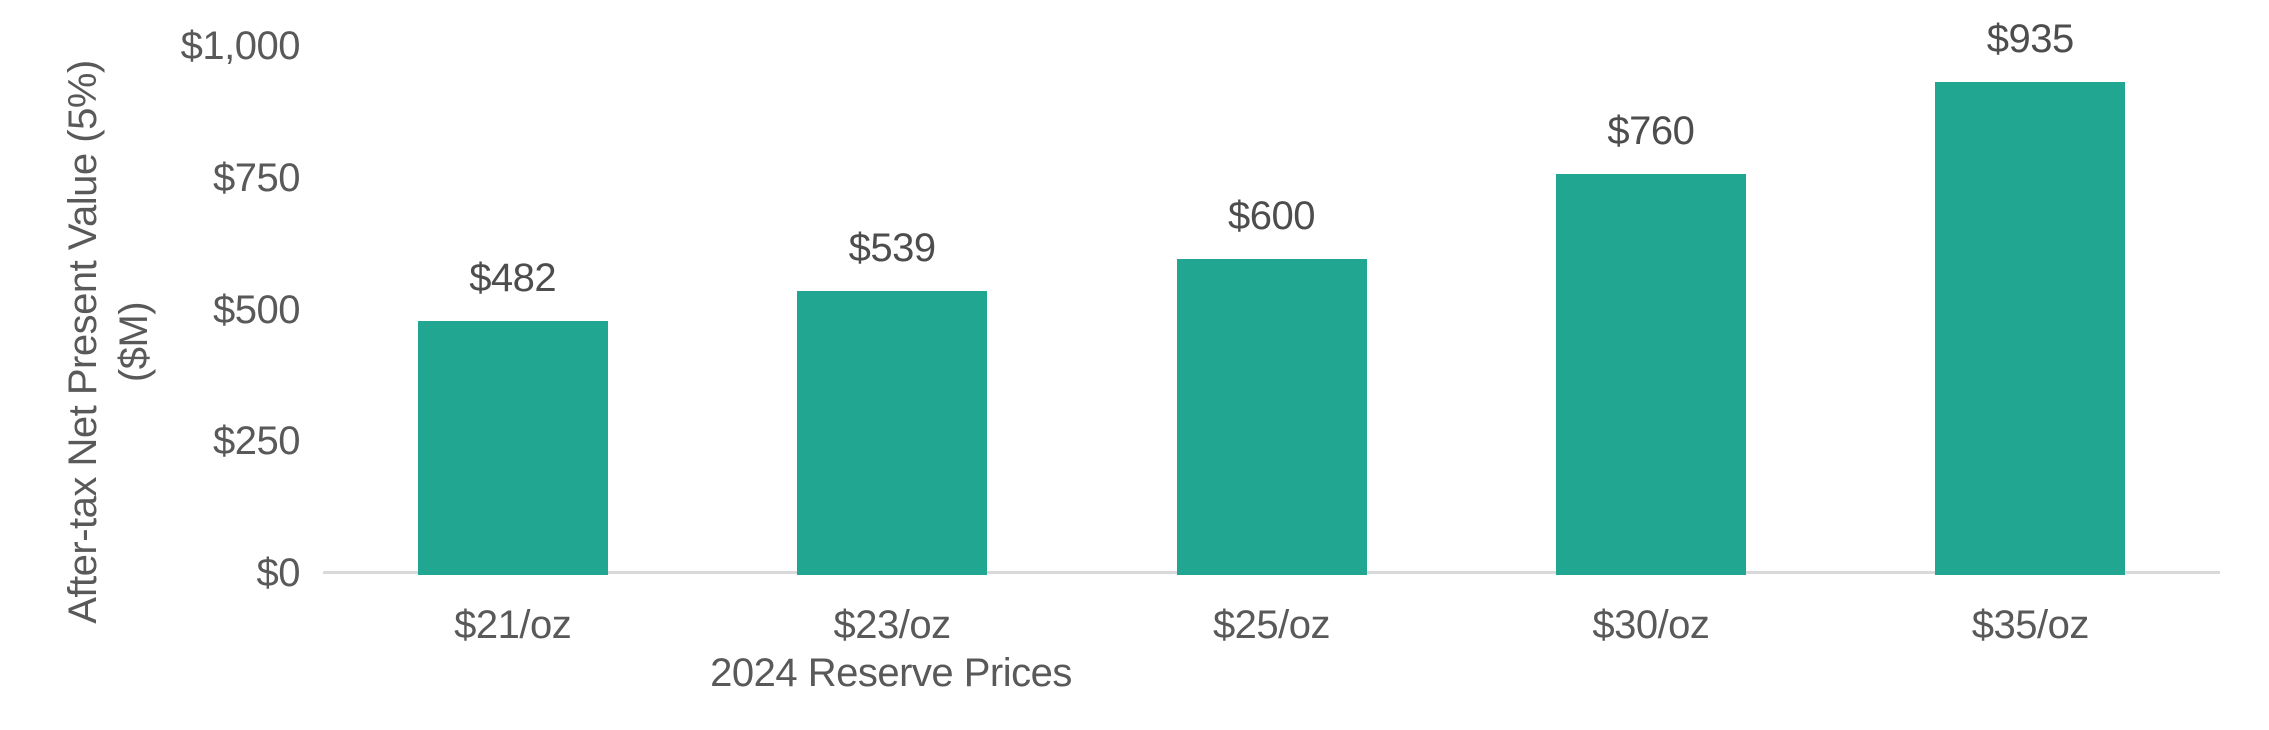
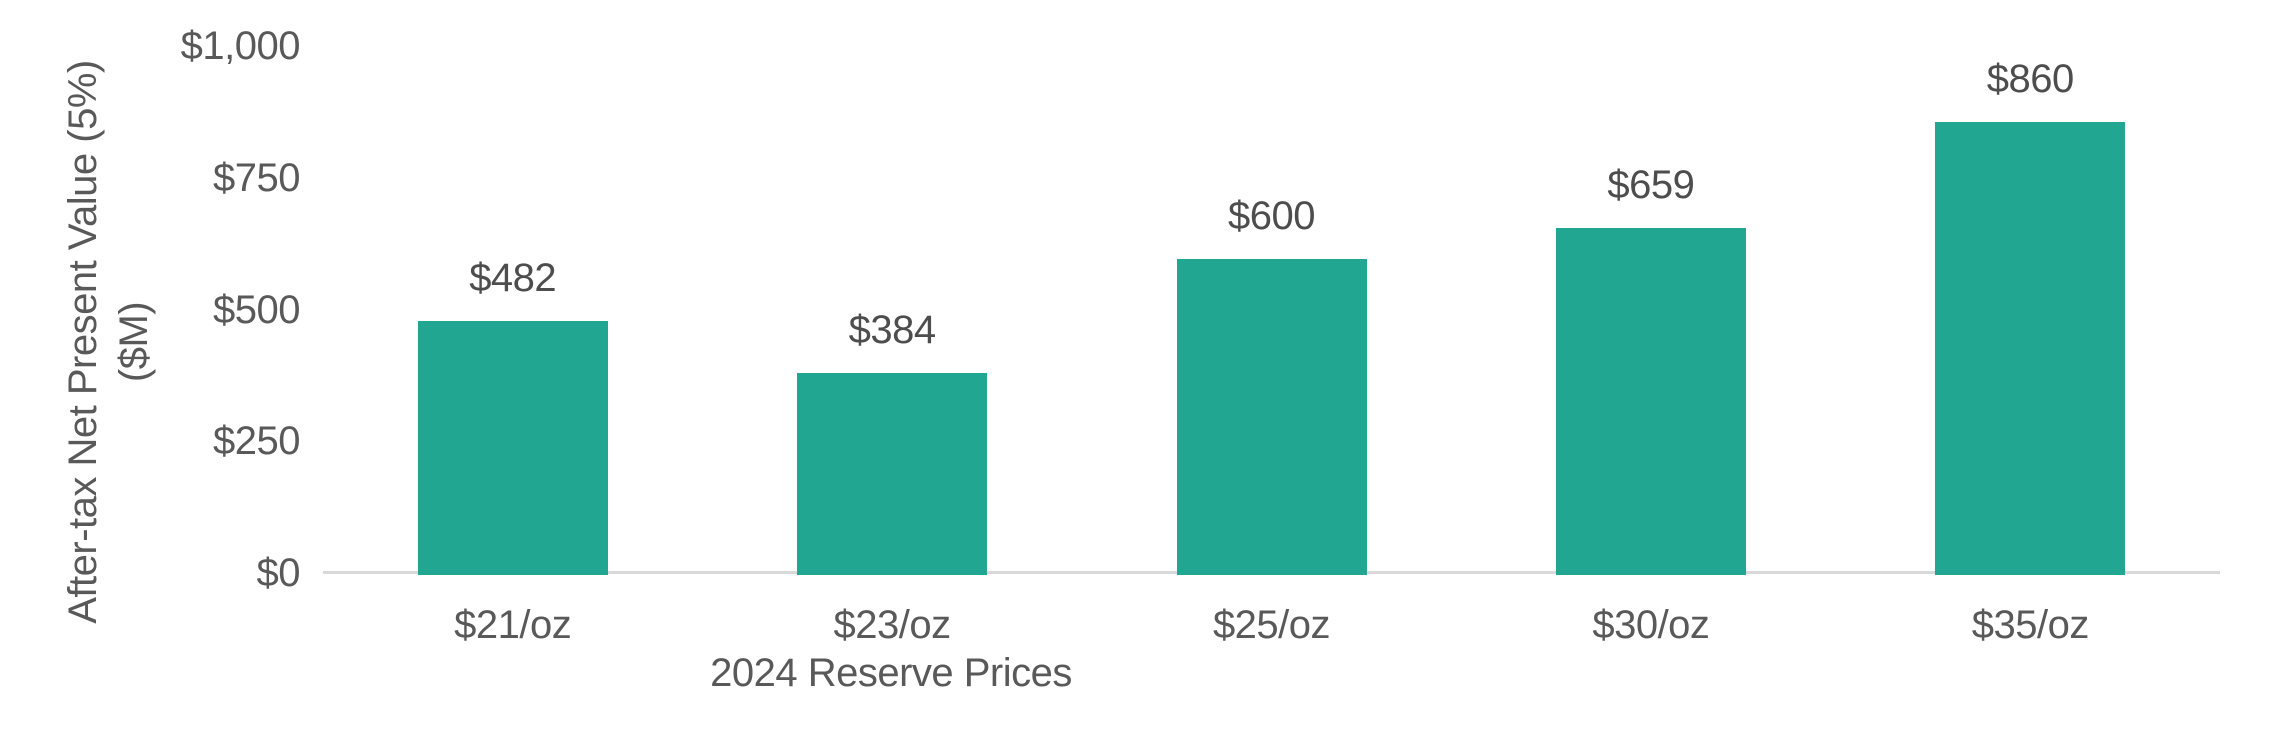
$23/oz: $539 -> $384
$30/oz: $760 -> $659
$35/oz: $935 -> $860
